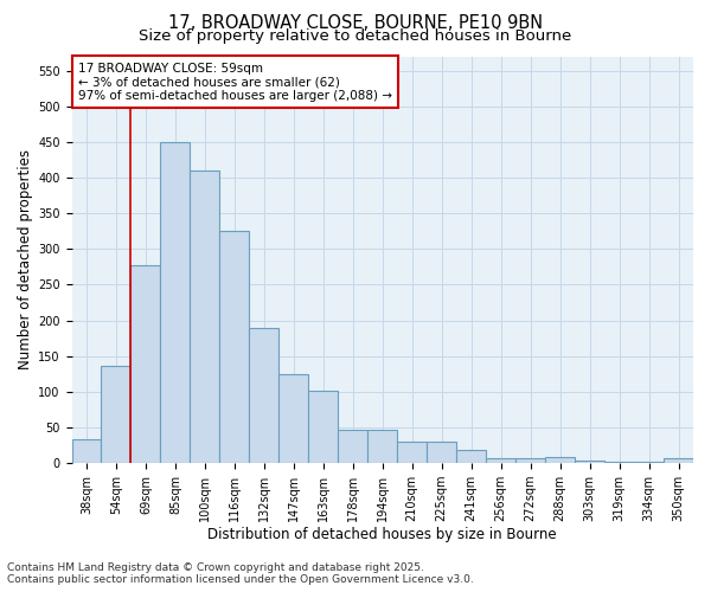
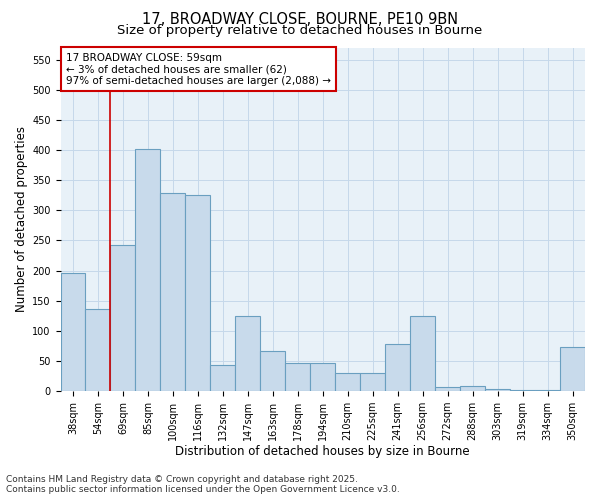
38sqm: 33 -> 196
69sqm: 278 -> 242
85sqm: 450 -> 402
100sqm: 410 -> 328
132sqm: 190 -> 44
163sqm: 101 -> 66
241sqm: 19 -> 78
256sqm: 7 -> 124
350sqm: 6 -> 74
